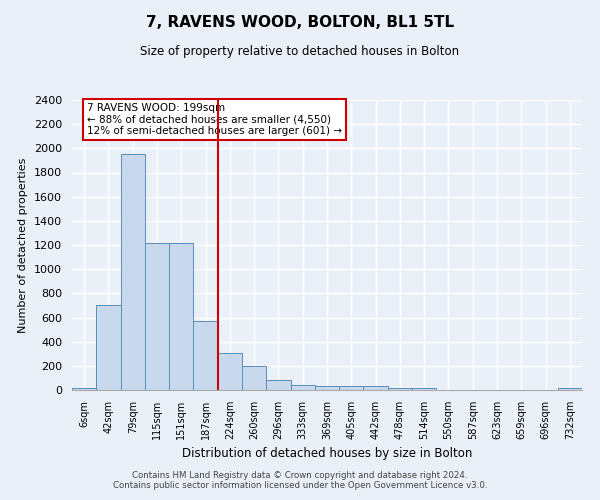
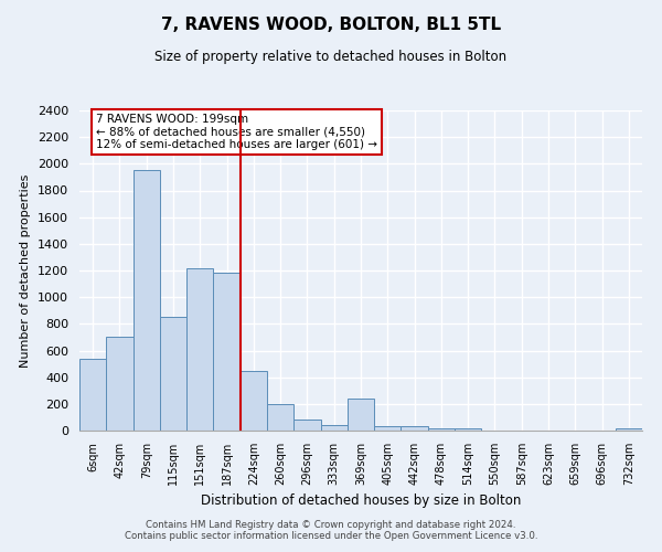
6sqm: 20 -> 540
115sqm: 1220 -> 850
187sqm: 570 -> 1180
224sqm: 310 -> 450
369sqm: 30 -> 240
